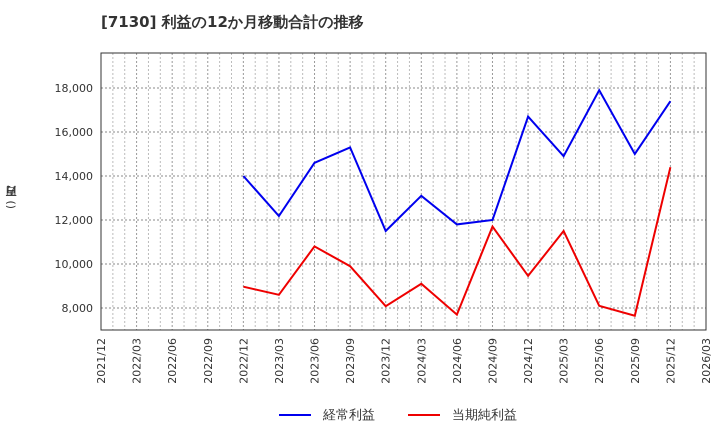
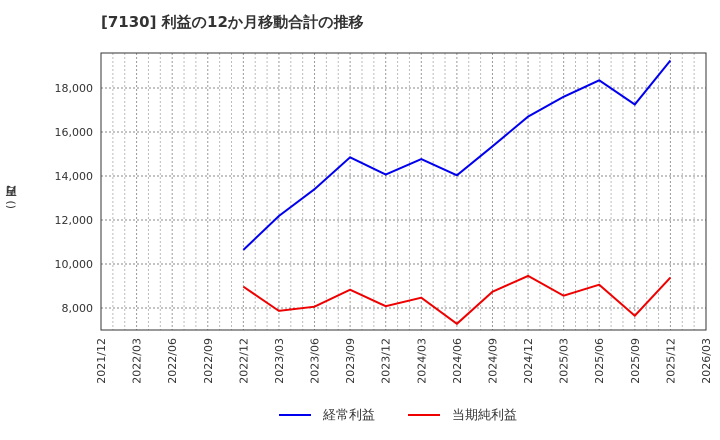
経常利益/2022/12: 14000 -> 10600
当期純利益/2023/03: 8600 -> 7900
経常利益/2023/06: 14600 -> 13400
当期純利益/2023/06: 10800 -> 8100
経常利益/2023/09: 15300 -> 14800
当期純利益/2023/09: 9900 -> 8800
経常利益/2023/12: 11500 -> 14100
経常利益/2024/03: 13100 -> 14800
当期純利益/2024/03: 9100 -> 8500
経常利益/2024/06: 11800 -> 14000
当期純利益/2024/06: 7700 -> 7300
経常利益/2024/09: 12000 -> 15400
当期純利益/2024/09: 11700 -> 8700
経常利益/2025/03: 14900 -> 17600
当期純利益/2025/03: 11500 -> 8600
経常利益/2025/06: 17900 -> 18400
当期純利益/2025/06: 8100 -> 9100
経常利益/2025/09: 15000 -> 17200
経常利益/2025/12: 17400 -> 19200
当期純利益/2025/12: 14400 -> 9400
